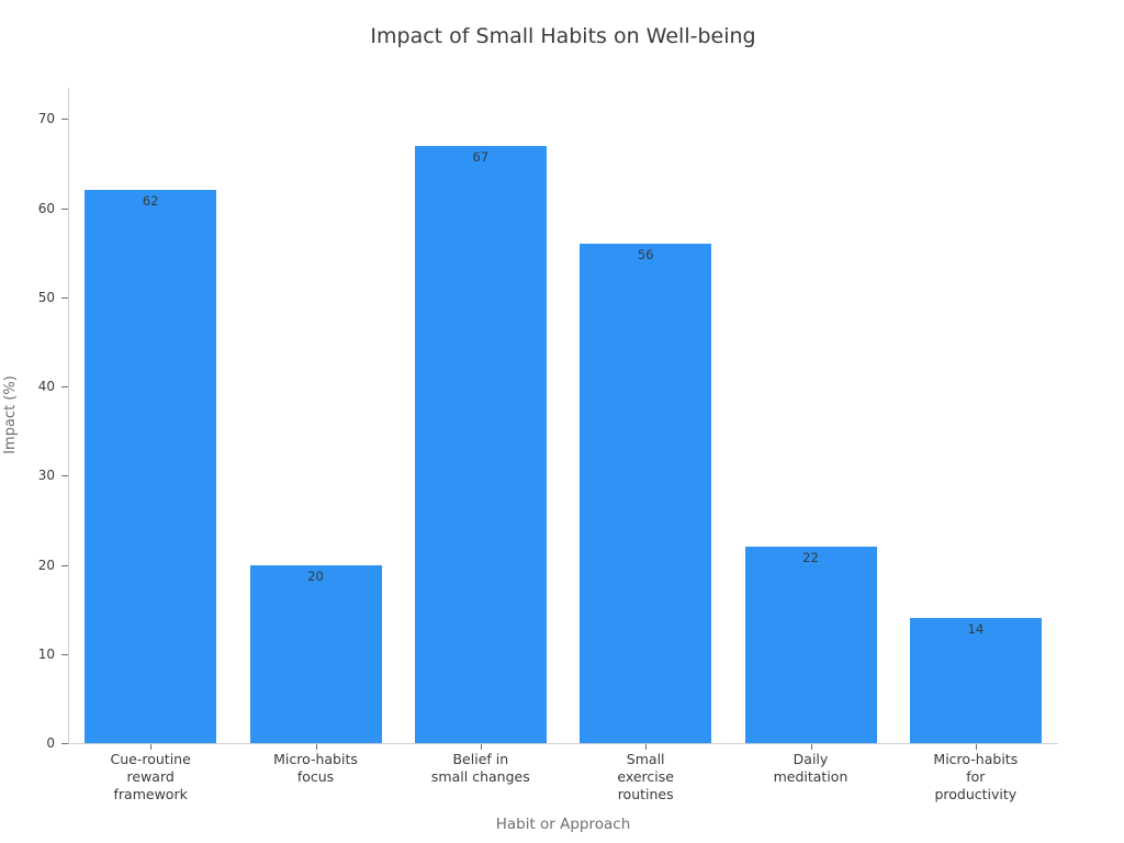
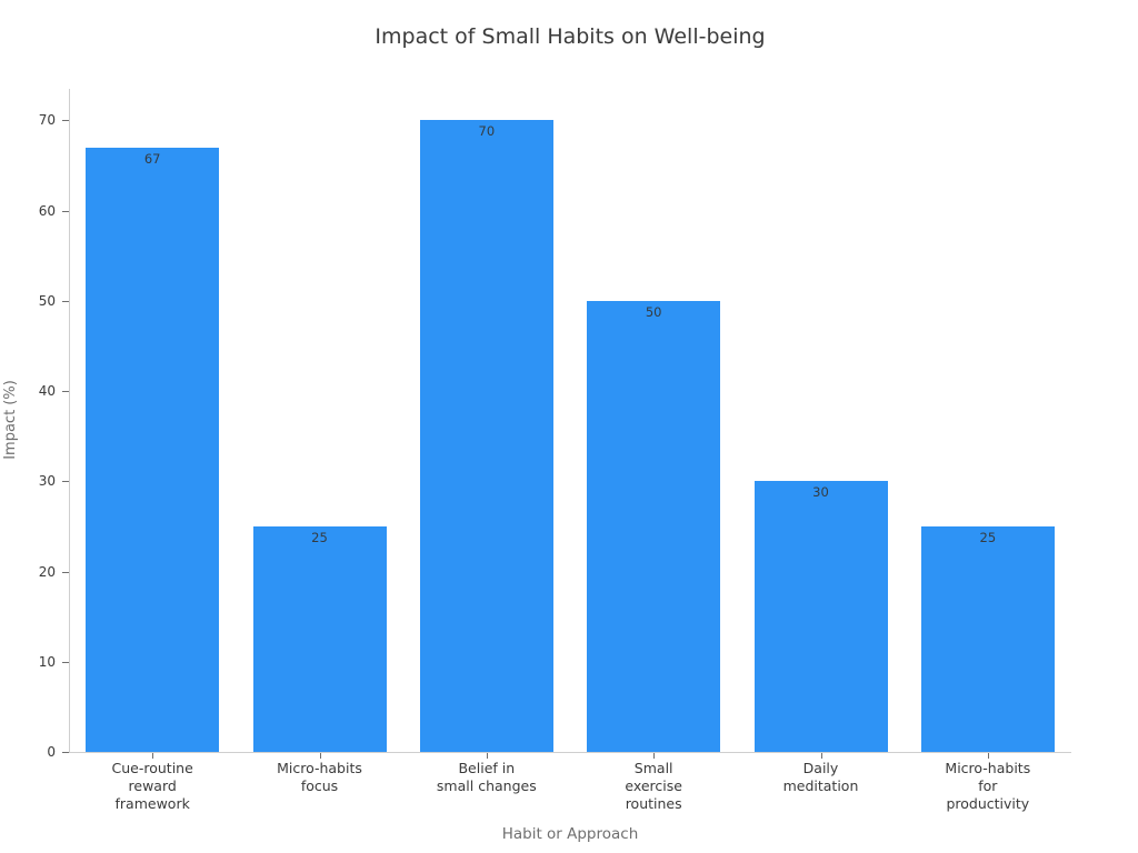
Cue-routine reward framework: 62 -> 67
Micro-habits focus: 20 -> 25
Belief in small changes: 67 -> 70
Small exercise routines: 56 -> 50
Daily meditation: 22 -> 30
Micro-habits for productivity: 14 -> 25
